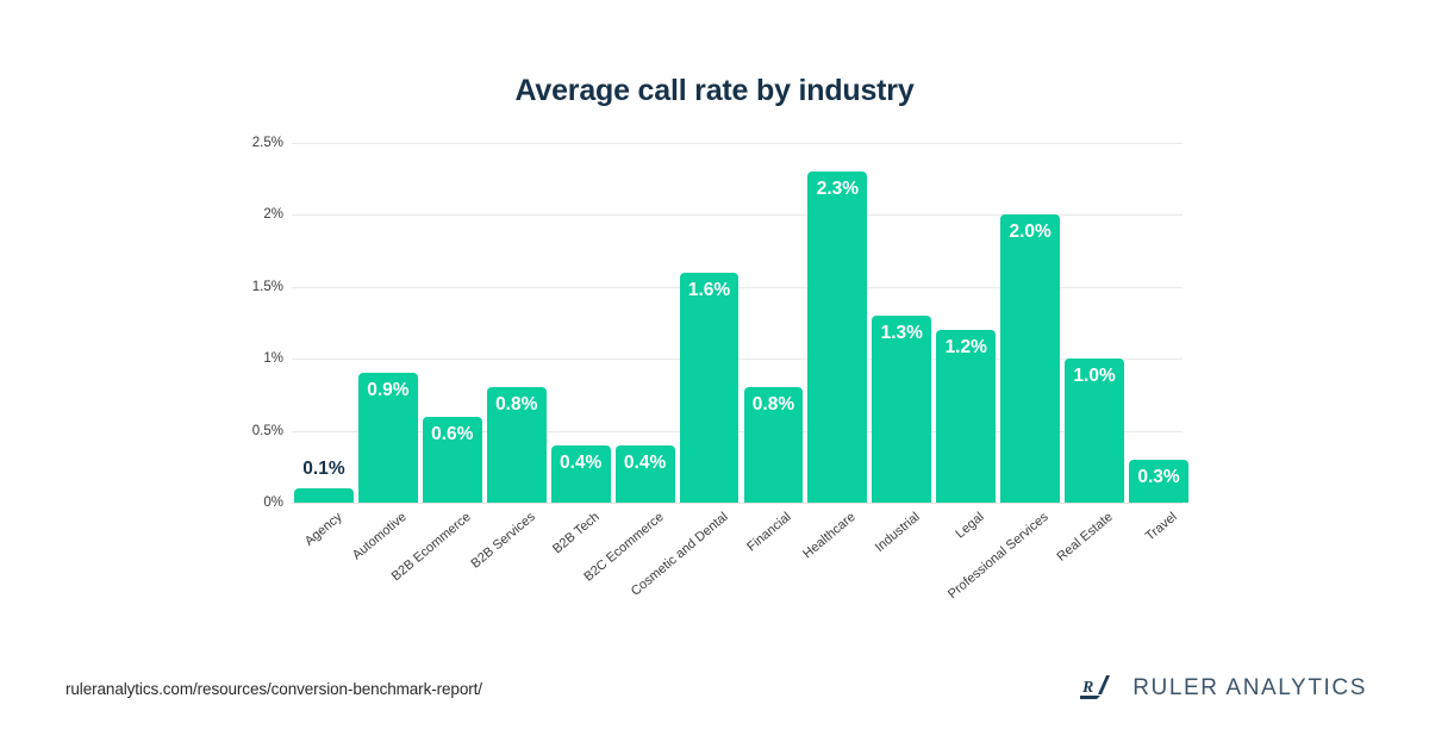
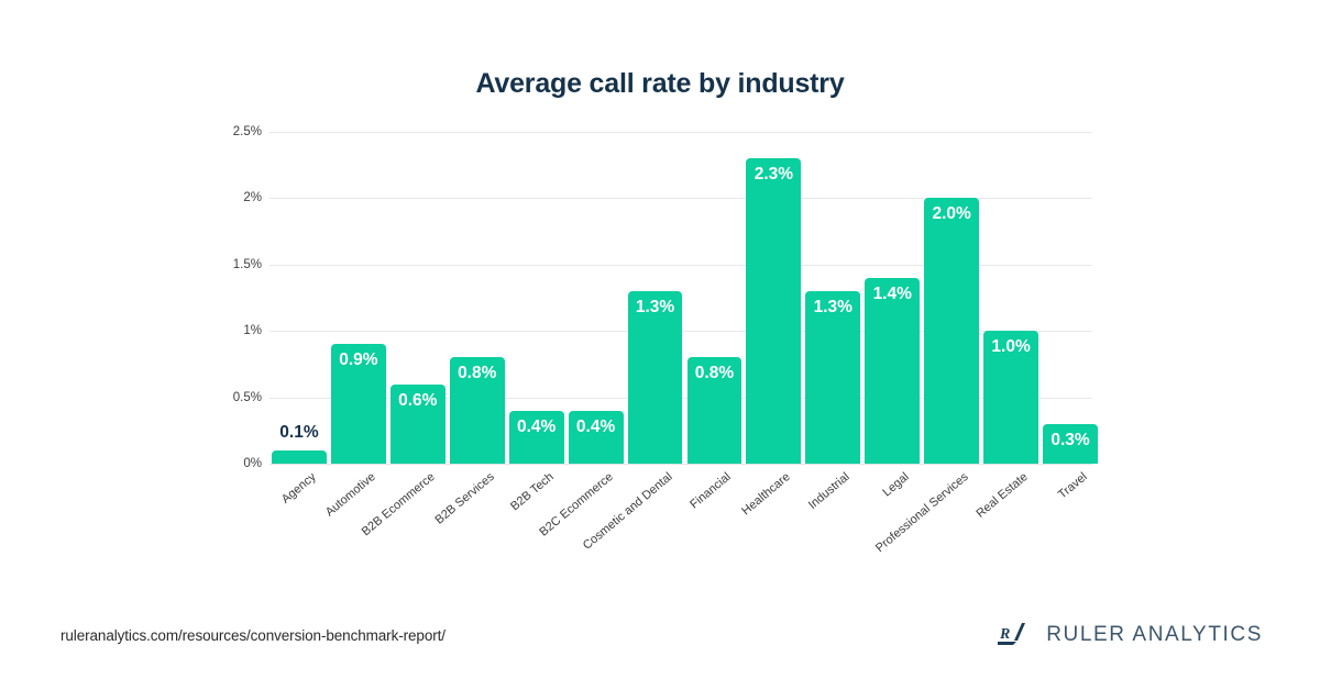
Cosmetic and Dental: 1.6% -> 1.3%
Legal: 1.2% -> 1.4%
